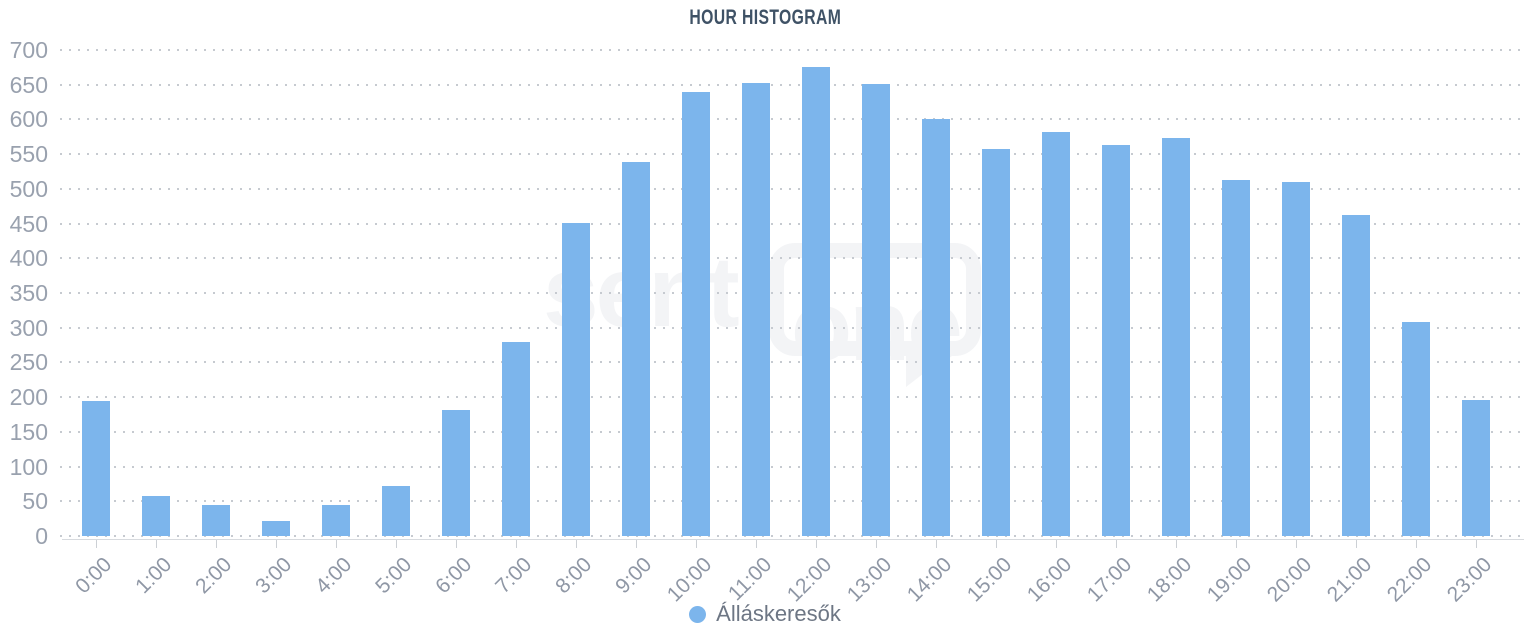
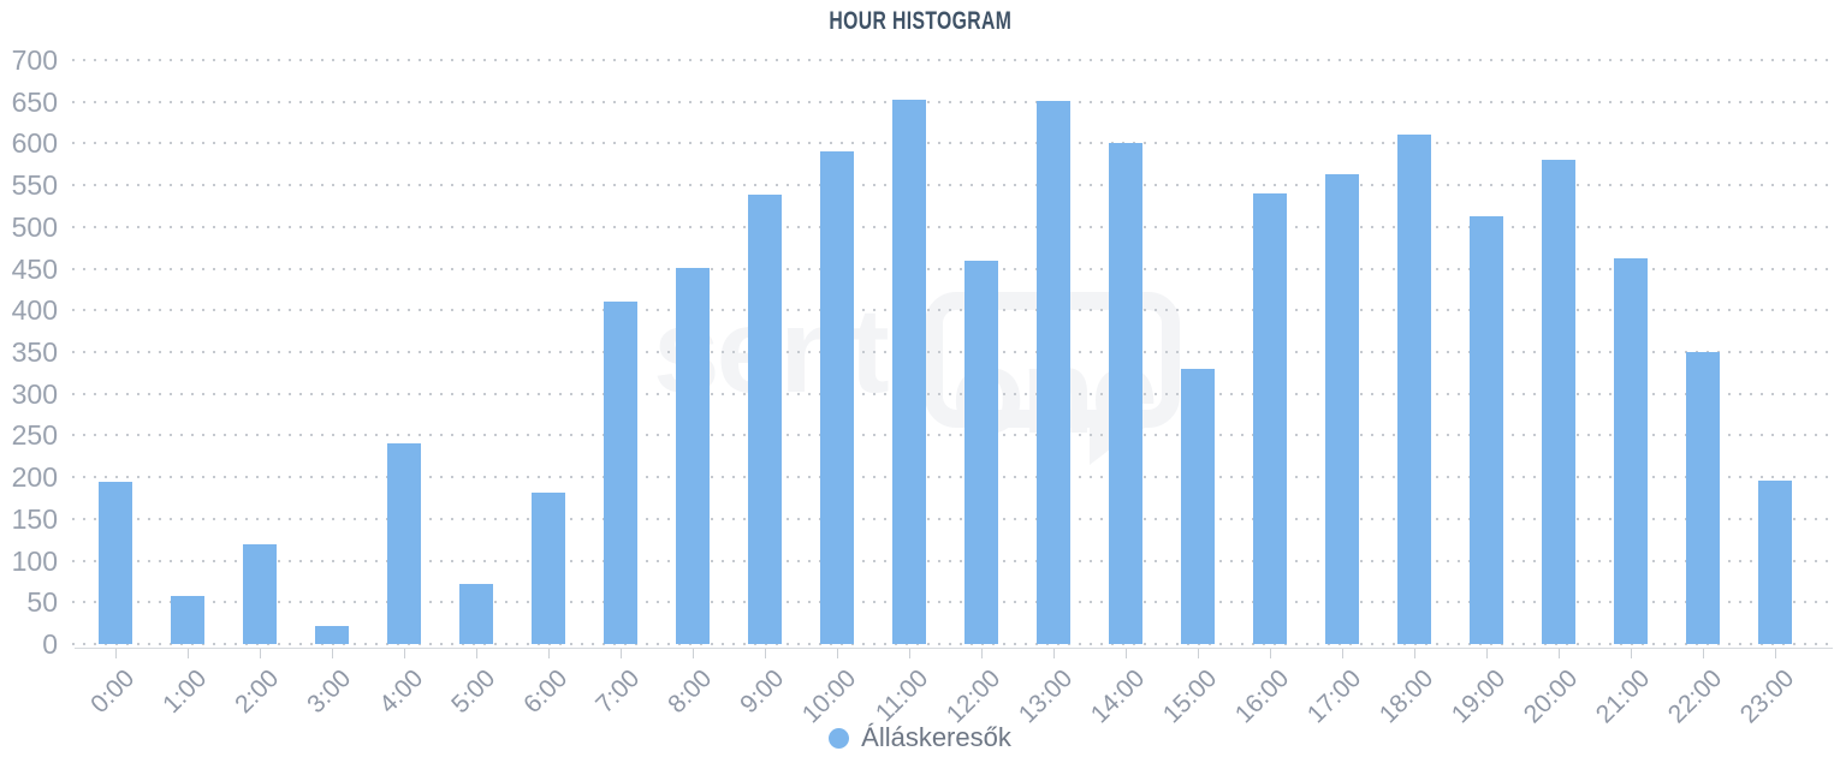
2:00: 40 -> 120
4:00: 40 -> 240
7:00: 280 -> 410
10:00: 640 -> 590
12:00: 680 -> 460
15:00: 560 -> 330
16:00: 580 -> 540
18:00: 570 -> 610
20:00: 510 -> 580
22:00: 310 -> 350
